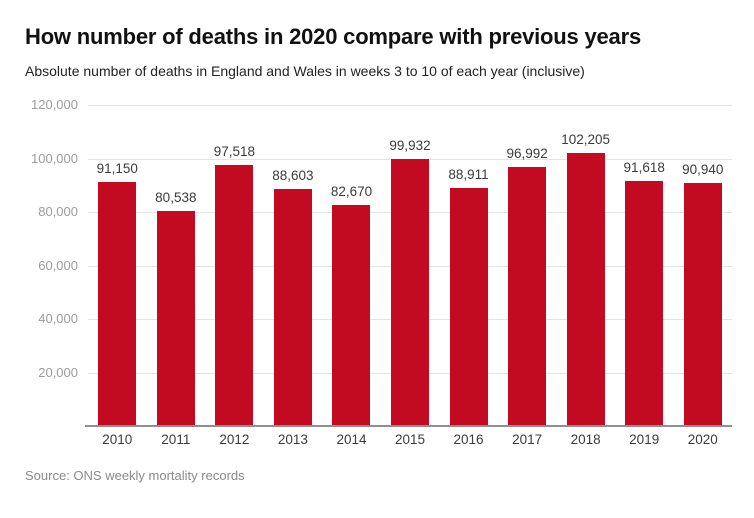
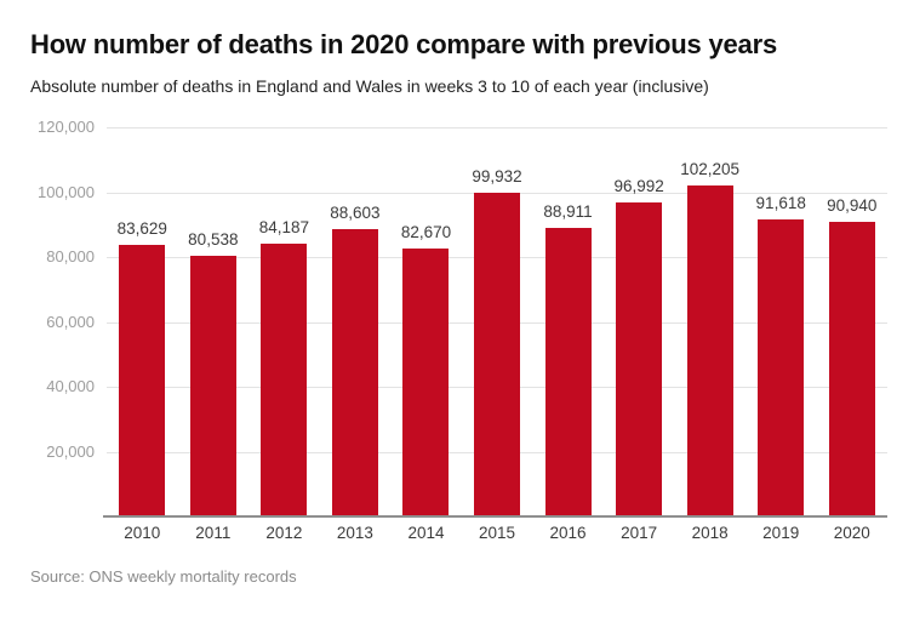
2010: 91,150 -> 83,629
2012: 97,518 -> 84,187
